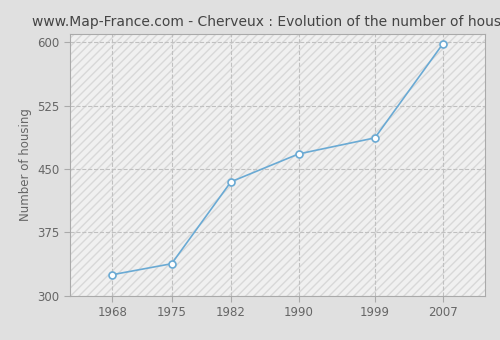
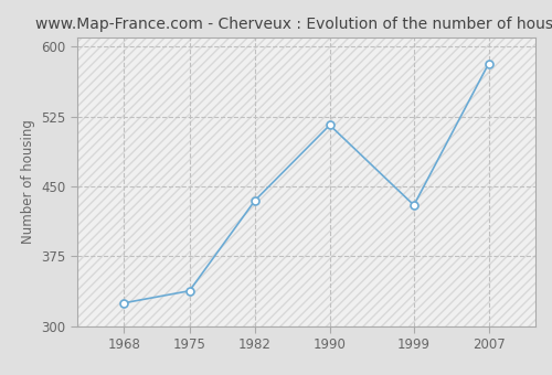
1990: 468 -> 516
1999: 487 -> 430
2007: 598 -> 582
